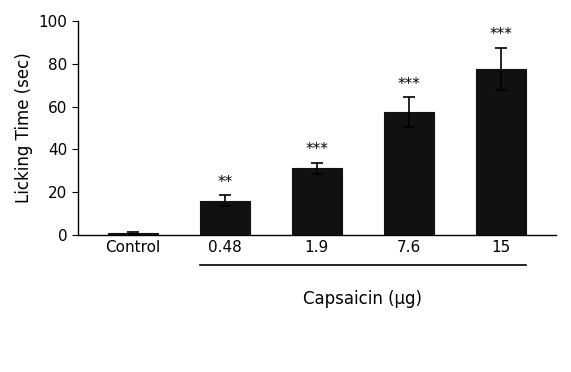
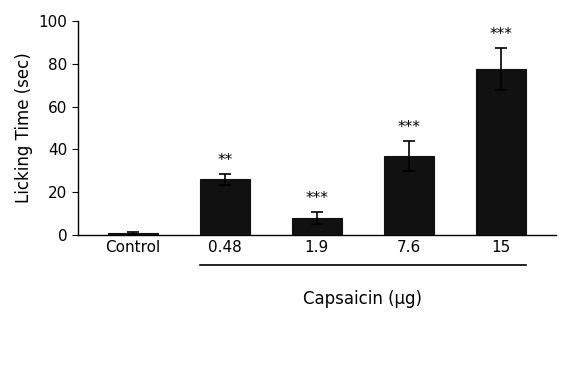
0.48: 16.0 -> 26.0
1.9: 31.0 -> 8.0
7.6: 57.5 -> 37.0
